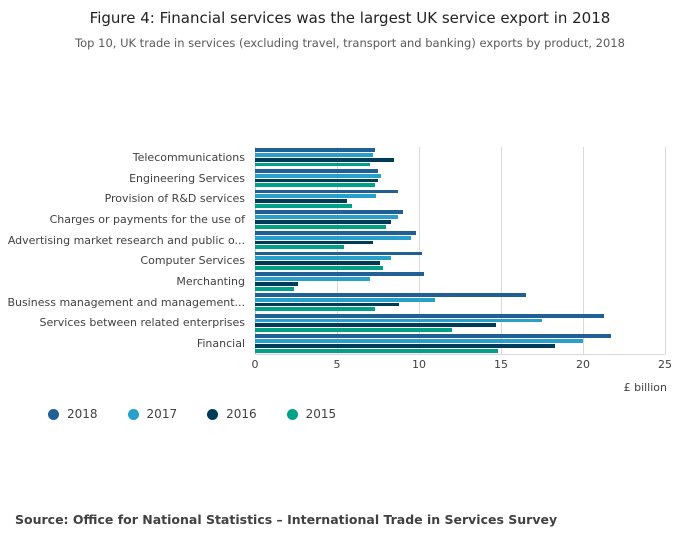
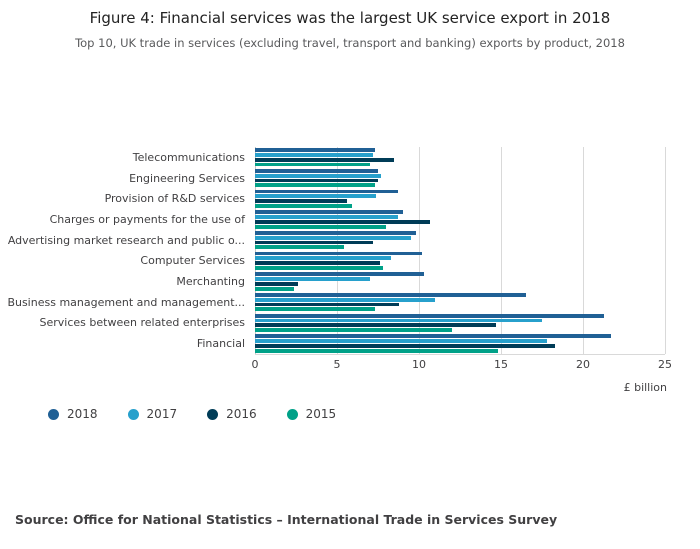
2016/Charges or payments for the use of: 8.3 -> 10.7
2017/Financial: 20.0 -> 17.8
